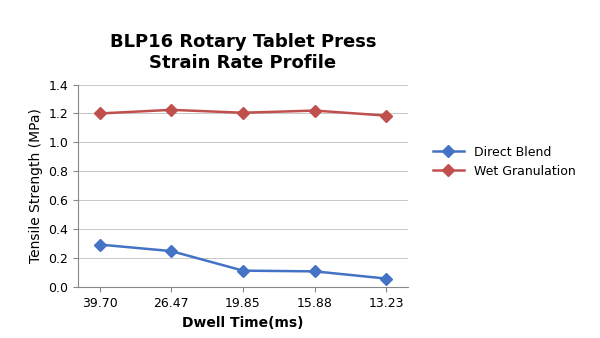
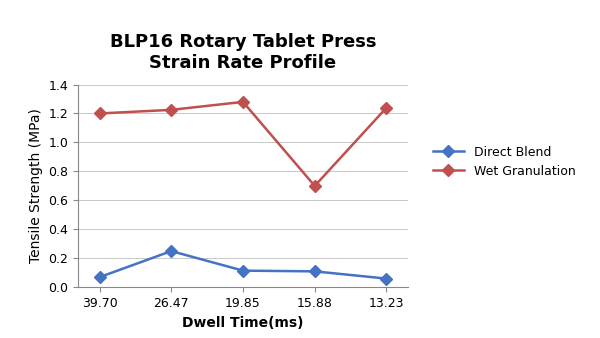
Direct Blend/39.70: 0.29 -> 0.07
Wet Granulation/19.85: 1.21 -> 1.28
Wet Granulation/15.88: 1.22 -> 0.70
Wet Granulation/13.23: 1.19 -> 1.24
